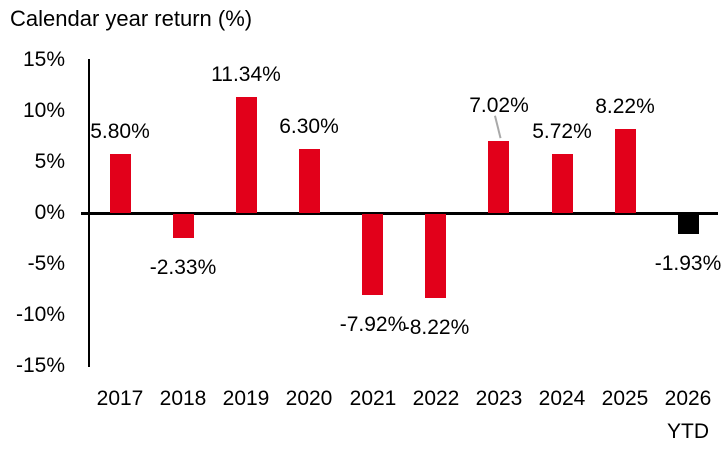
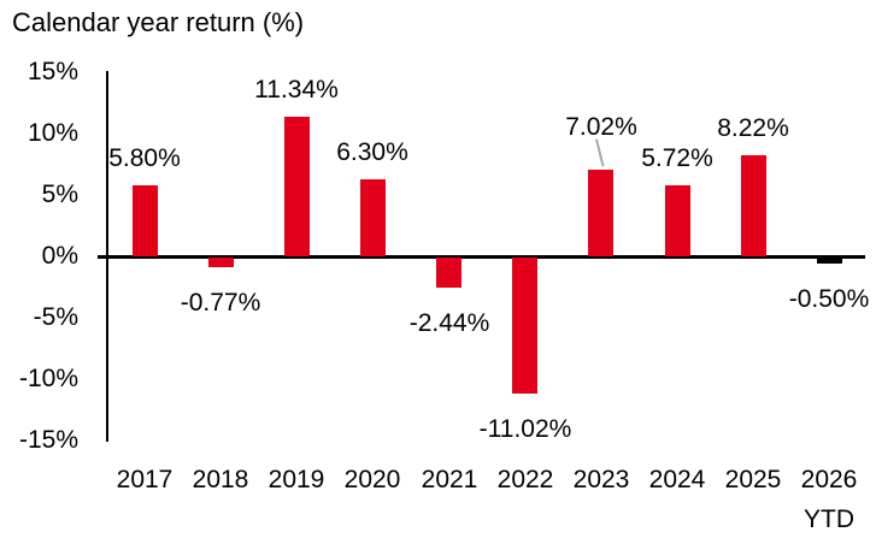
2018: -2.33% -> -0.77%
2021: -7.92% -> -2.44%
2022: -8.22% -> -11.02%
2026: -1.93% -> -0.50%
